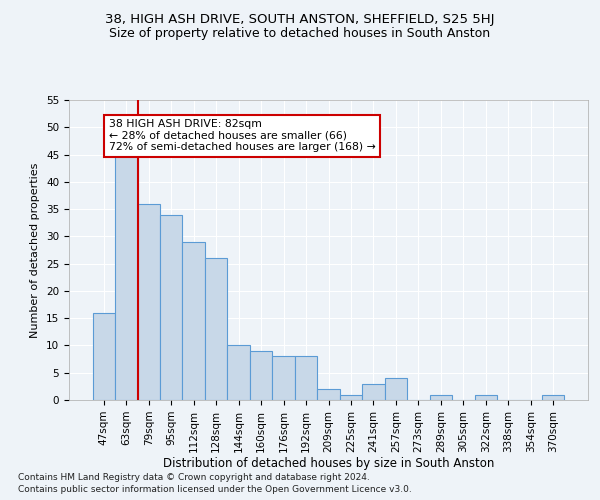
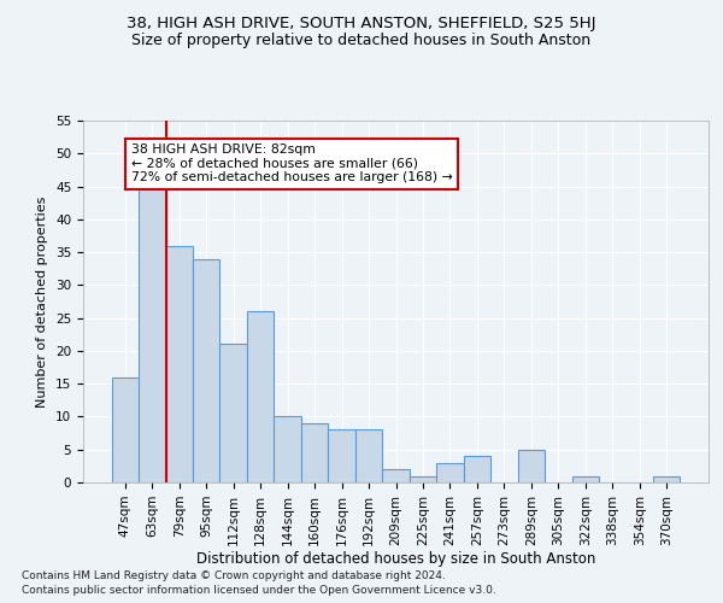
112sqm: 29 -> 21
289sqm: 1 -> 5
